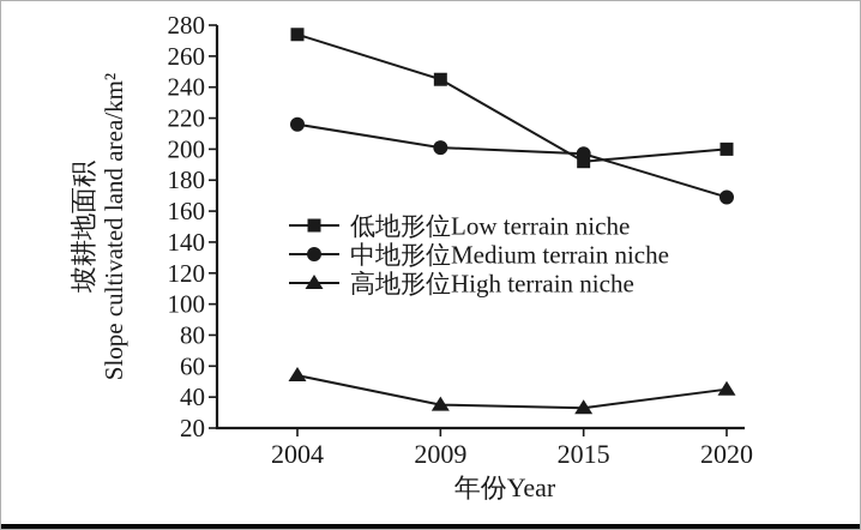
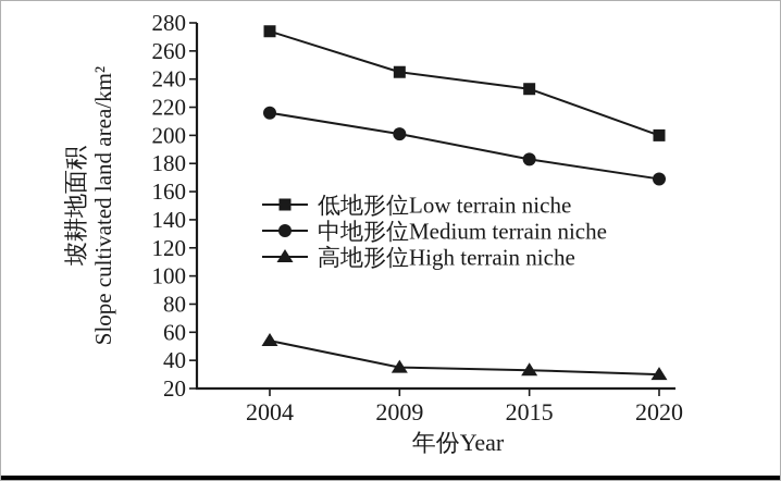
低地形位Low terrain niche/2015: 192 -> 233
中地形位Medium terrain niche/2015: 197 -> 183
高地形位High terrain niche/2020: 45 -> 30
